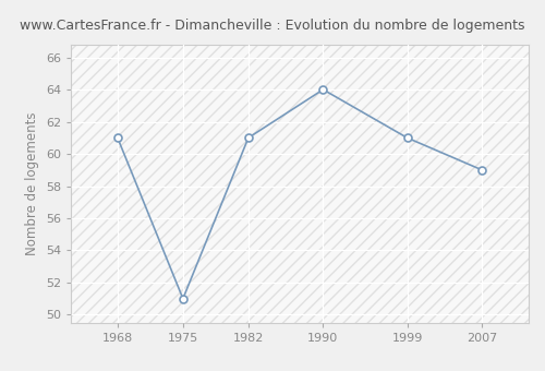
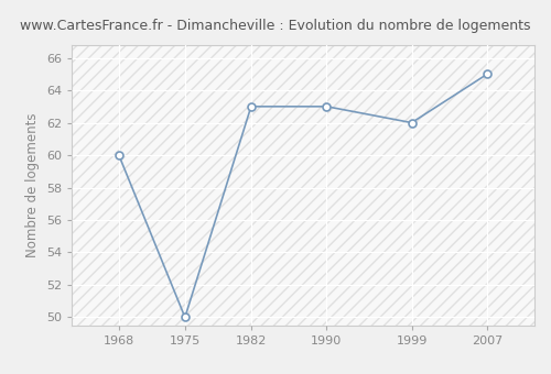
1968: 61 -> 60
1975: 51 -> 50
1982: 61 -> 63
1990: 64 -> 63
1999: 61 -> 62
2007: 59 -> 65
